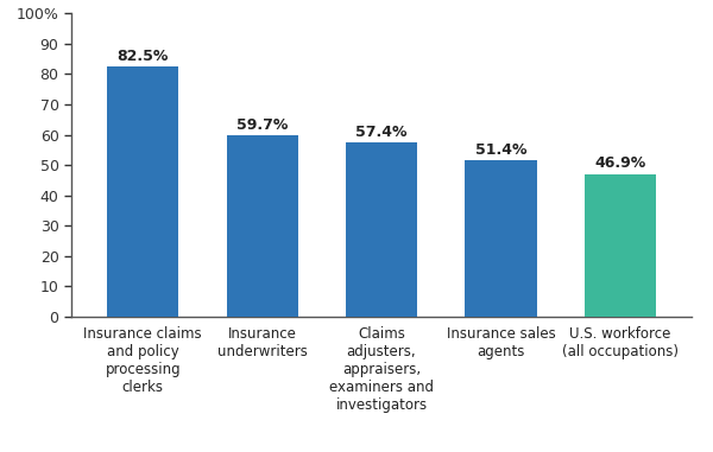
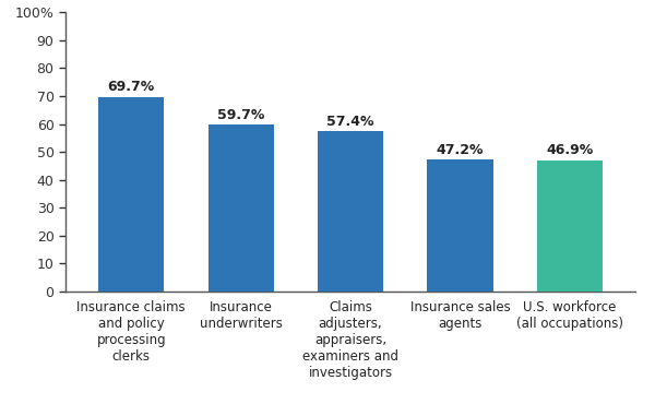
Insurance claims and policy processing clerks: 82.5% -> 69.7%
Insurance sales agents: 51.4% -> 47.2%
